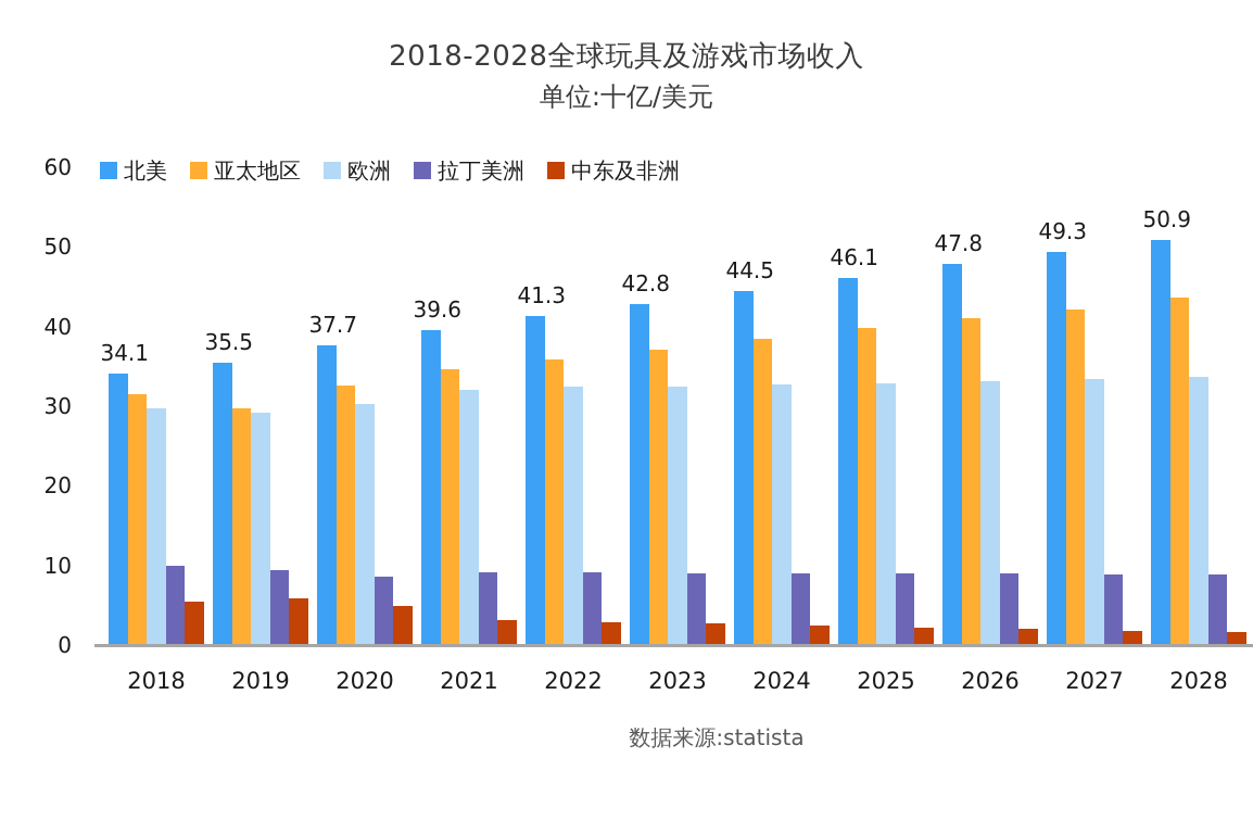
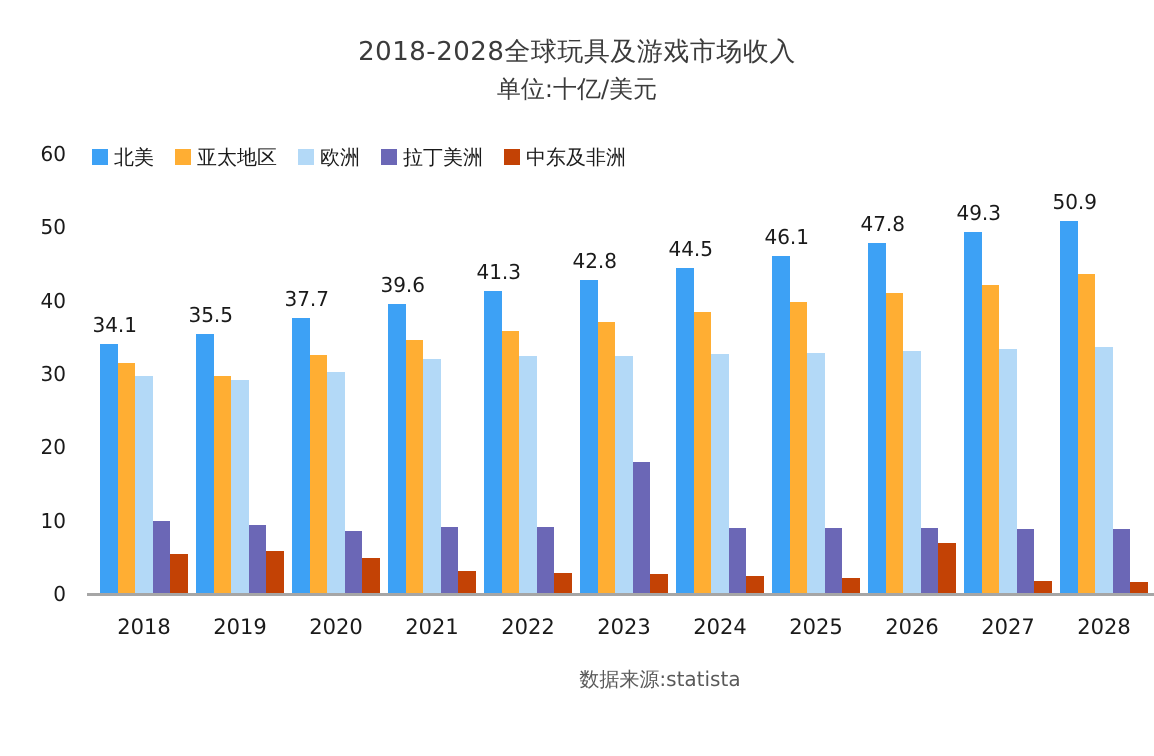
拉丁美洲/2023: 9 -> 18
中东及非洲/2026: 2 -> 7
